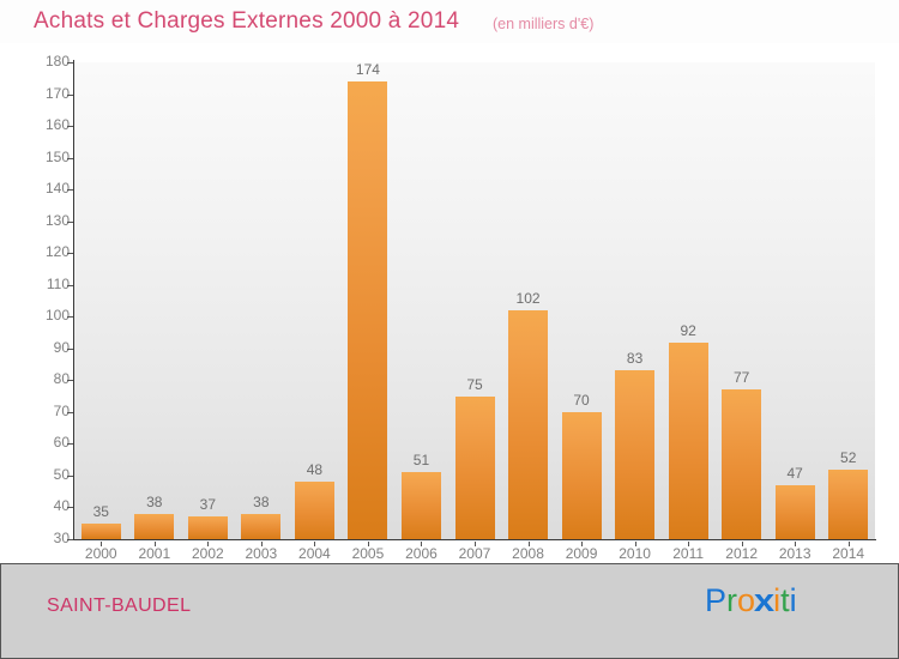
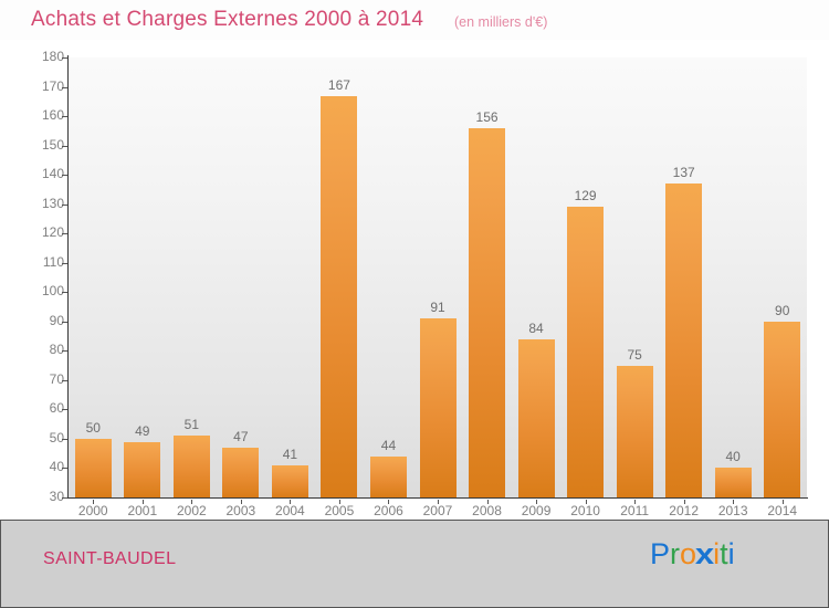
2000: 35 -> 50
2001: 38 -> 49
2002: 37 -> 51
2003: 38 -> 47
2004: 48 -> 41
2005: 174 -> 167
2006: 51 -> 44
2007: 75 -> 91
2008: 102 -> 156
2009: 70 -> 84
2010: 83 -> 129
2011: 92 -> 75
2012: 77 -> 137
2013: 47 -> 40
2014: 52 -> 90
